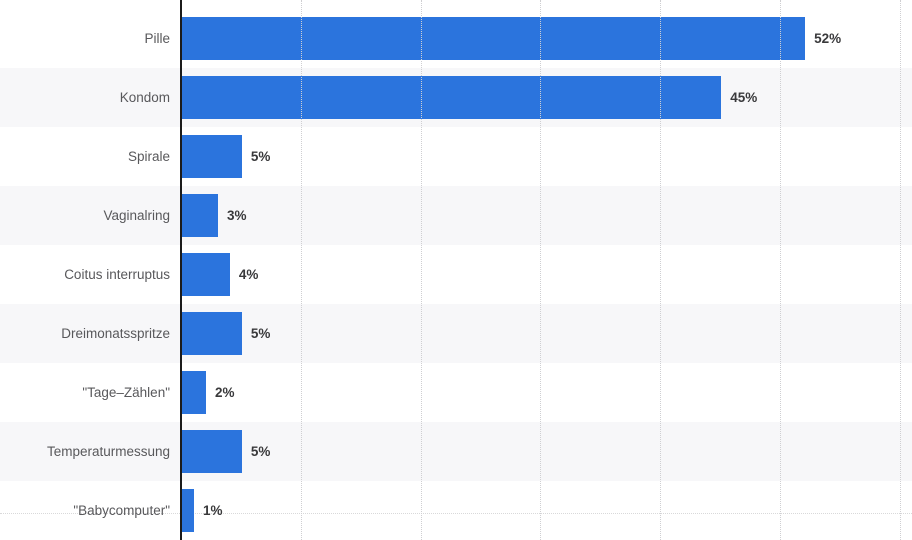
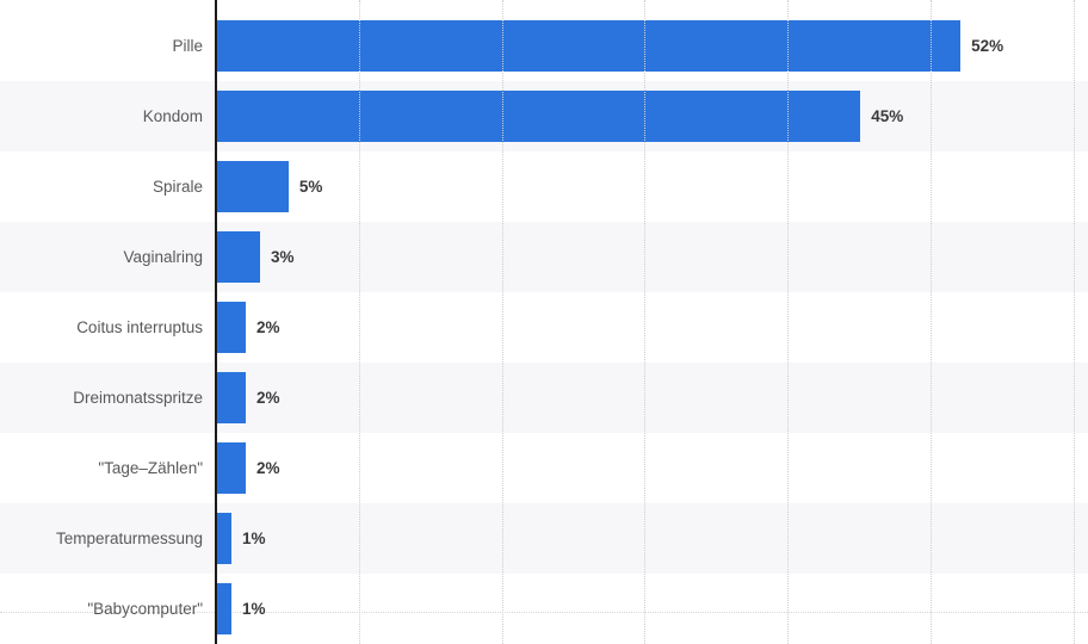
Coitus interruptus: 4% -> 2%
Dreimonatsspritze: 5% -> 2%
Temperaturmessung: 5% -> 1%
